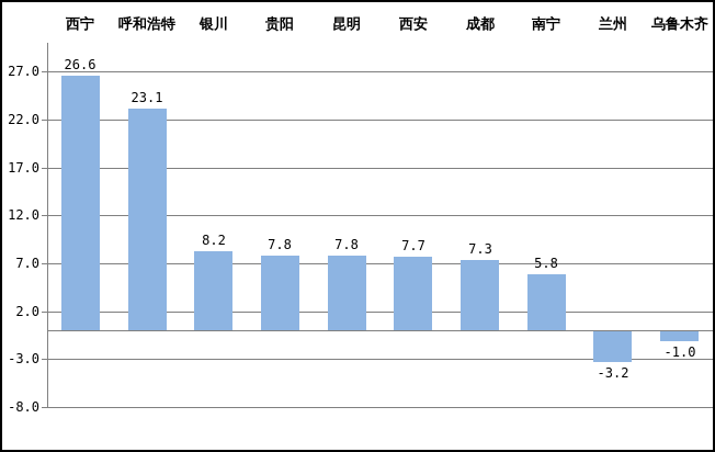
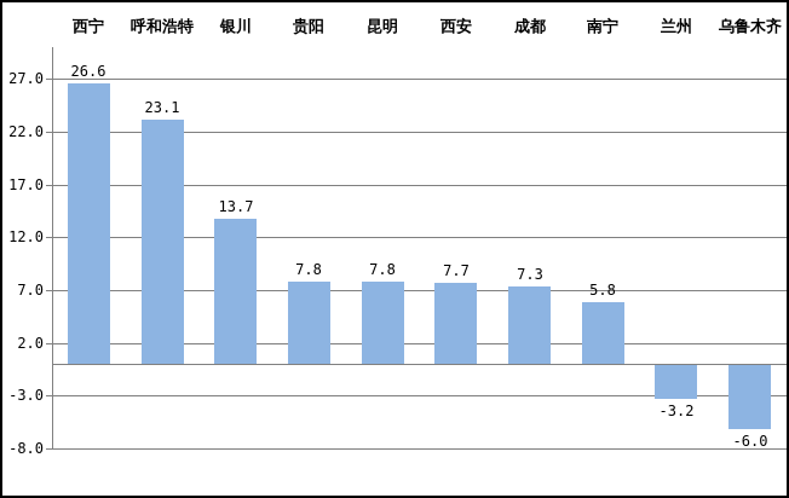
银川: 8.2 -> 13.7
乌鲁木齐: -1.0 -> -6.0
